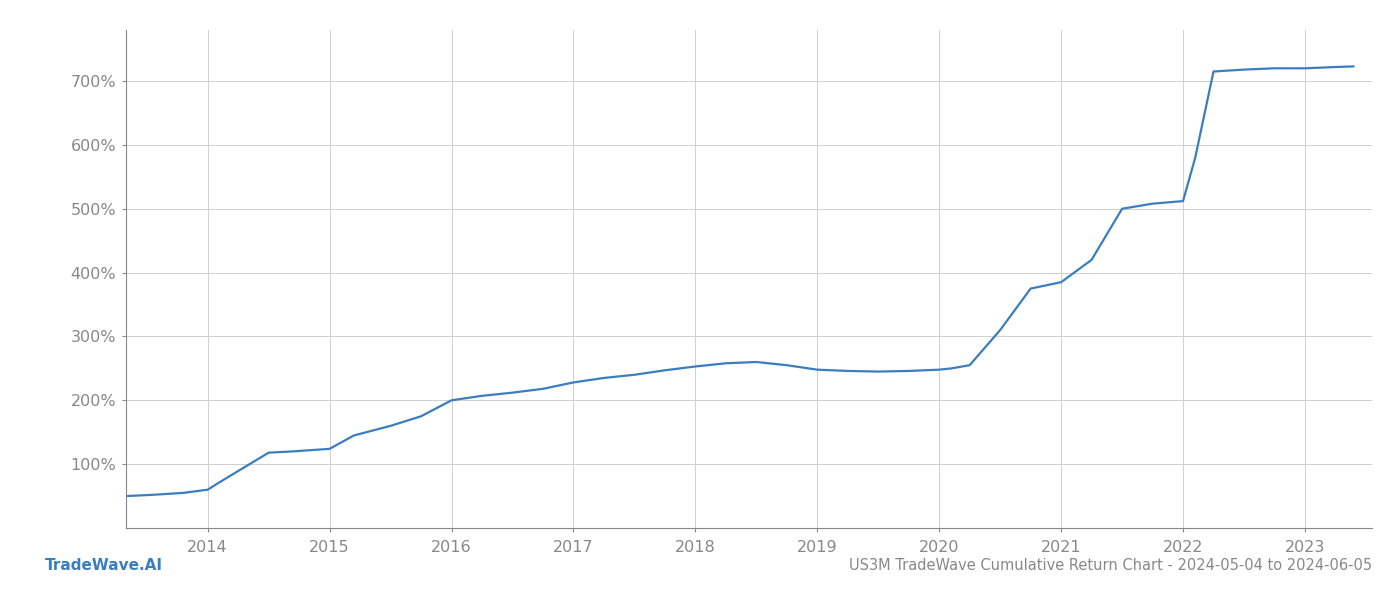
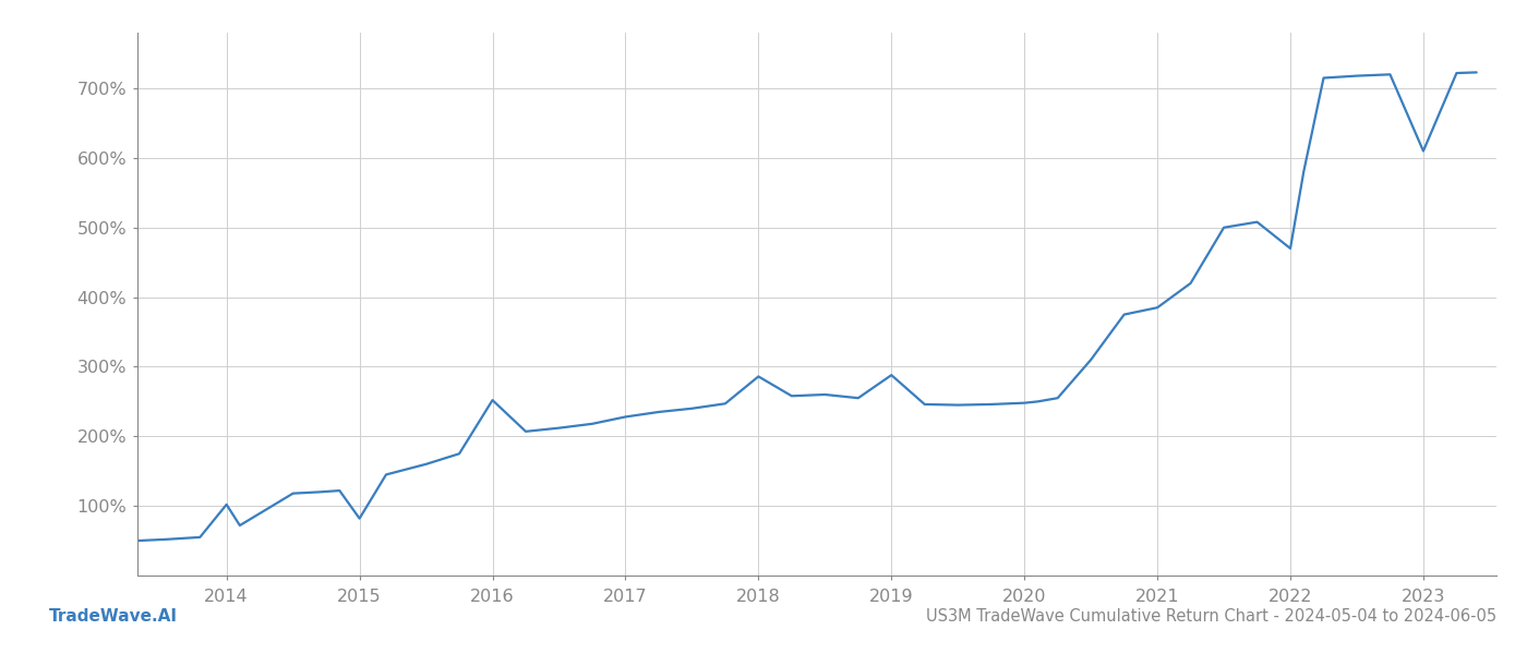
2014: 60% -> 102%
2015: 124% -> 82%
2016: 200% -> 252%
2018: 253% -> 286%
2019: 248% -> 288%
2022: 512% -> 470%
2023: 720% -> 610%
